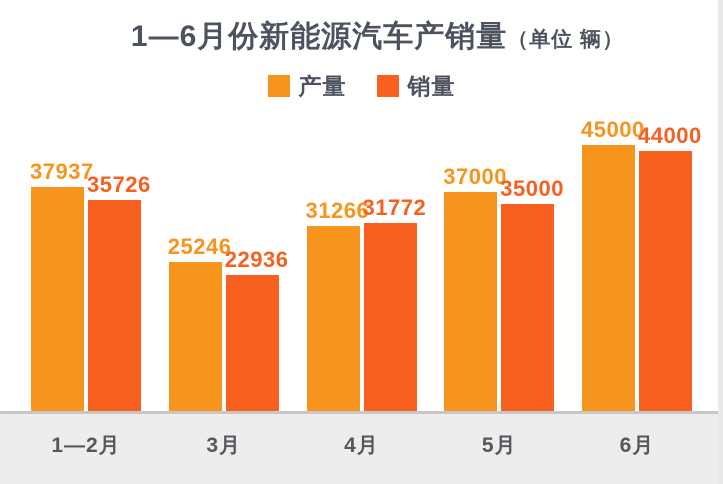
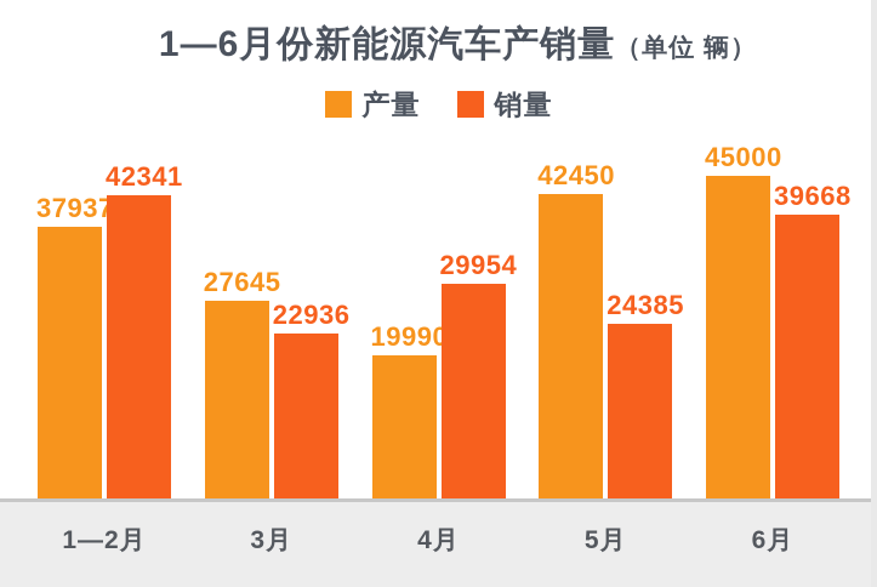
销量/1—2月: 35726 -> 42341
产量/3月: 25246 -> 27645
产量/4月: 31266 -> 19990
销量/4月: 31772 -> 29954
产量/5月: 37000 -> 42450
销量/5月: 35000 -> 24385
销量/6月: 44000 -> 39668
